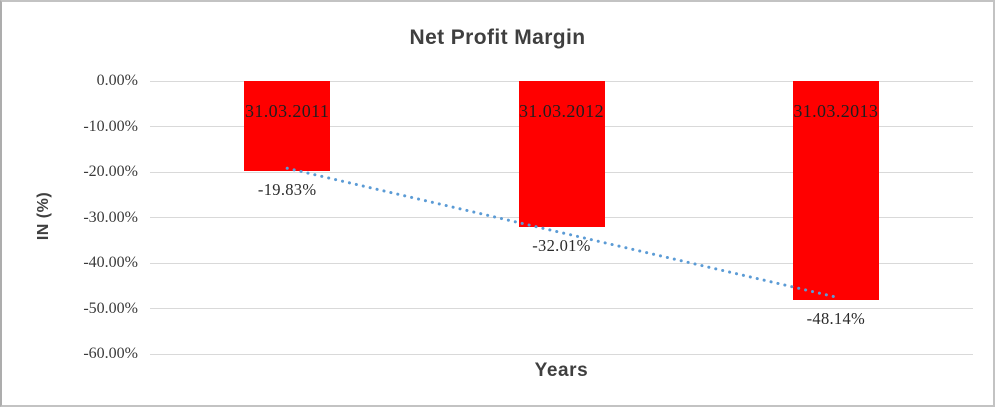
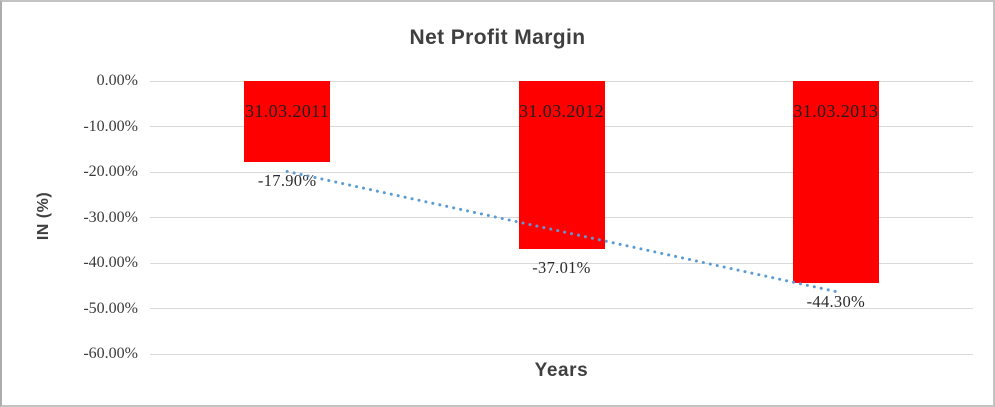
31.03.2011: -19.83% -> -17.90%
31.03.2012: -32.01% -> -37.01%
31.03.2013: -48.14% -> -44.30%
